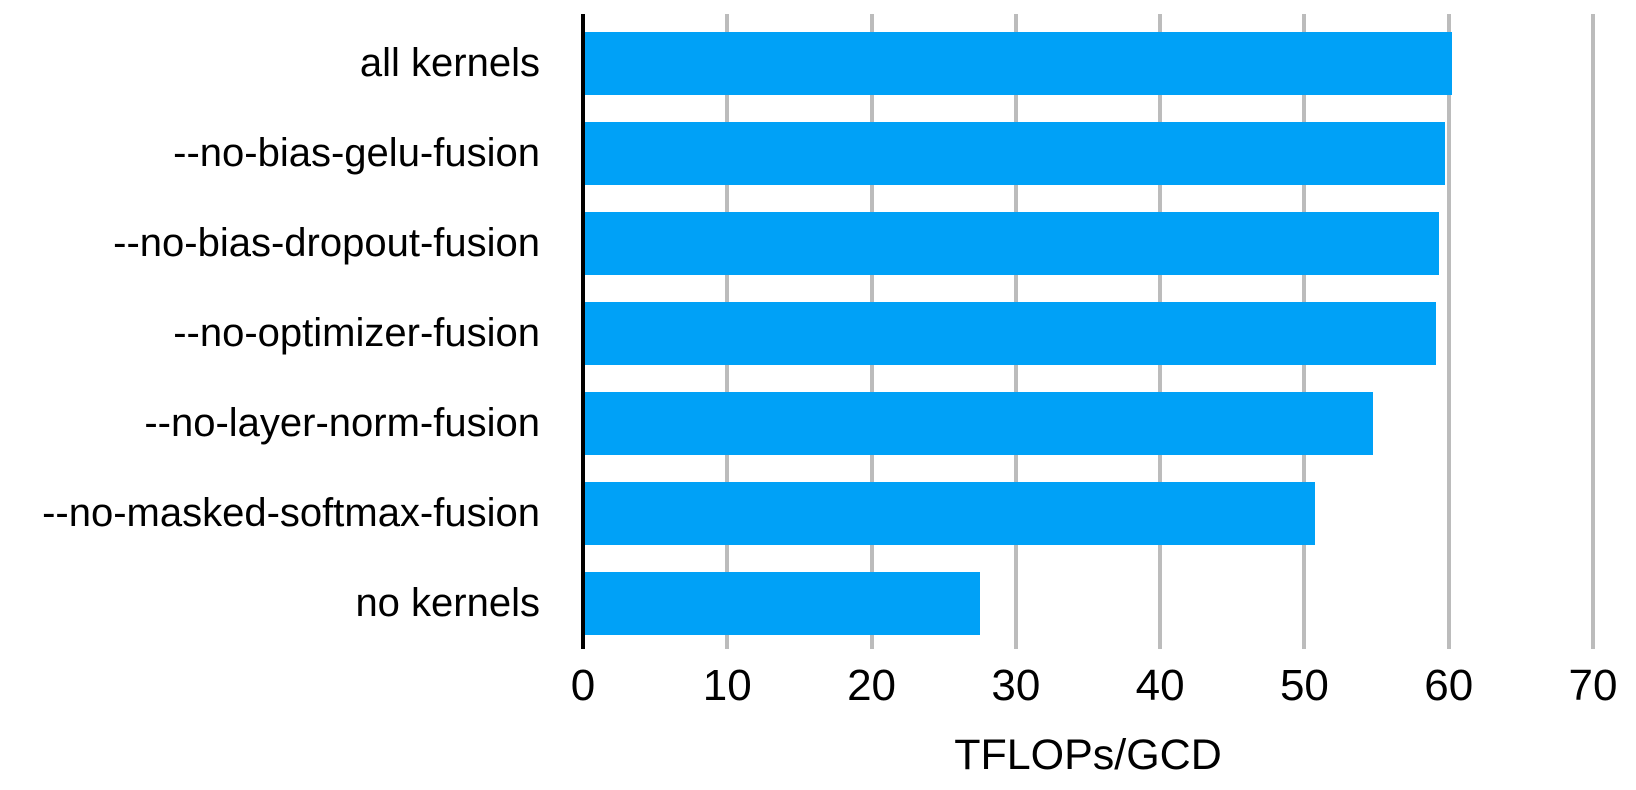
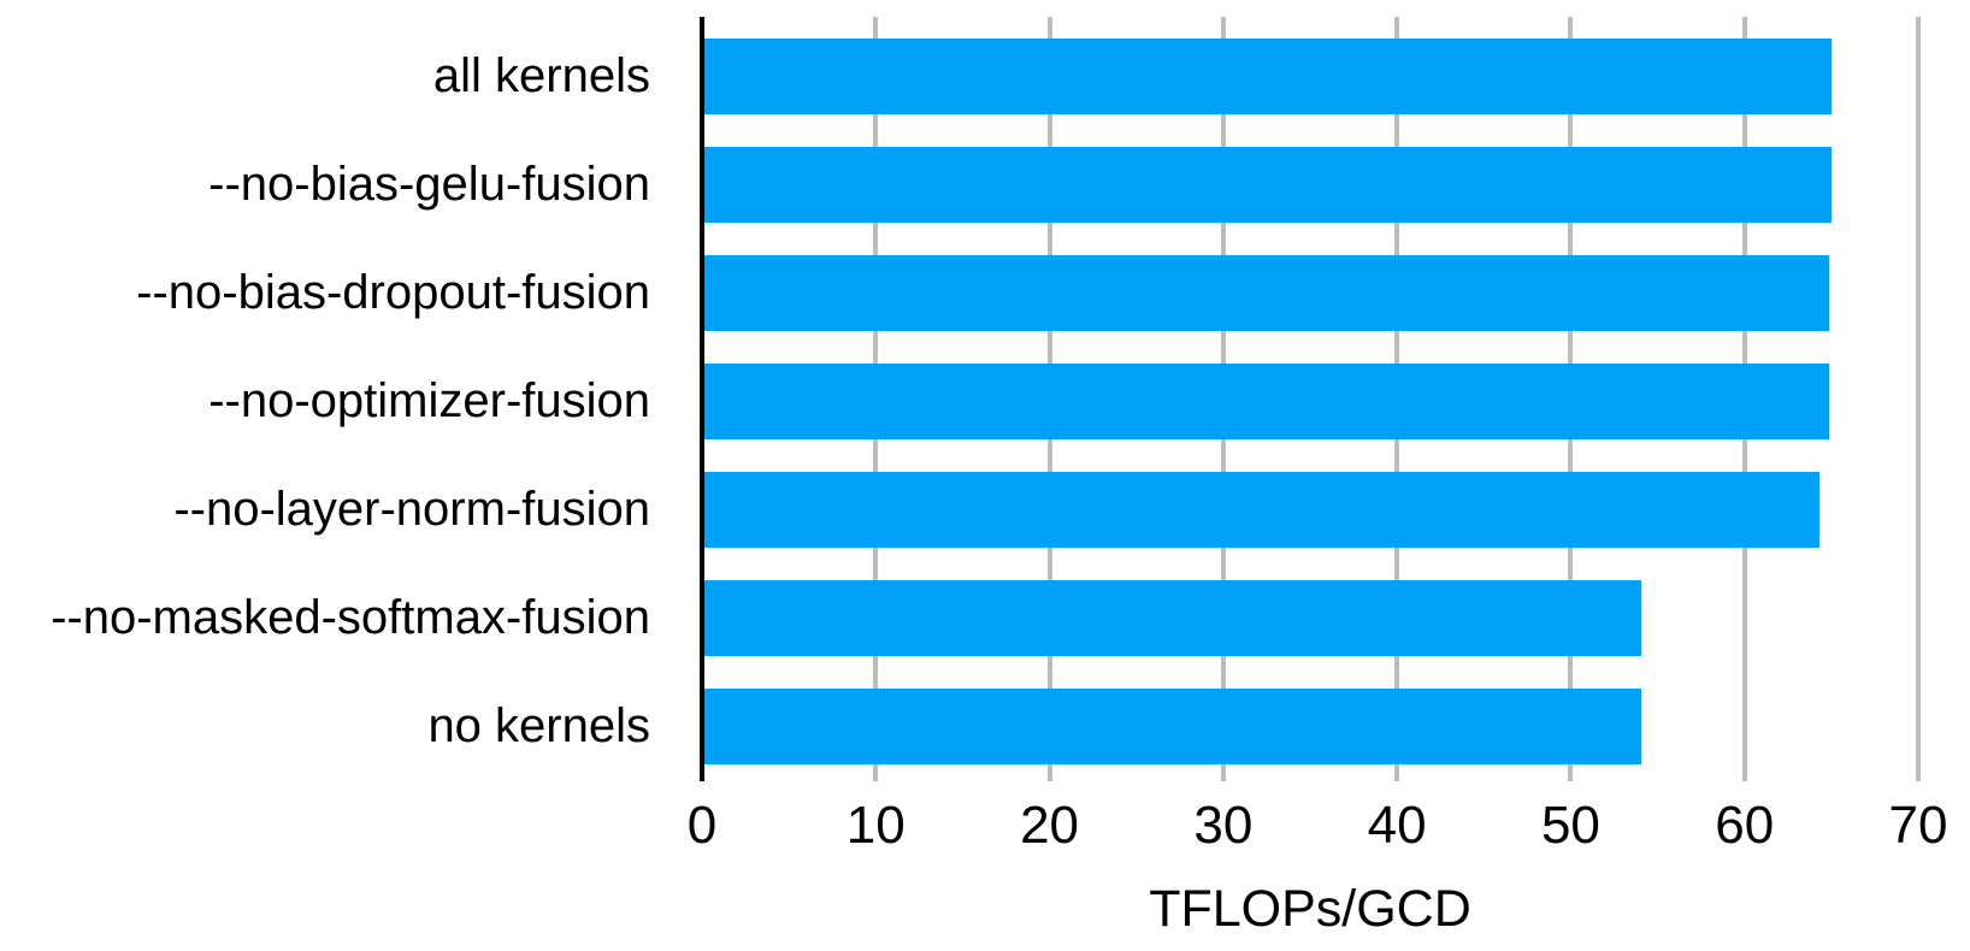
all kernels: 60.1 -> 64.9
--no-bias-gelu-fusion: 59.6 -> 64.9
--no-bias-dropout-fusion: 59.2 -> 64.7
--no-optimizer-fusion: 59.0 -> 64.7
--no-layer-norm-fusion: 54.6 -> 64.2
--no-masked-softmax-fusion: 50.6 -> 53.9
no kernels: 27.4 -> 53.9
